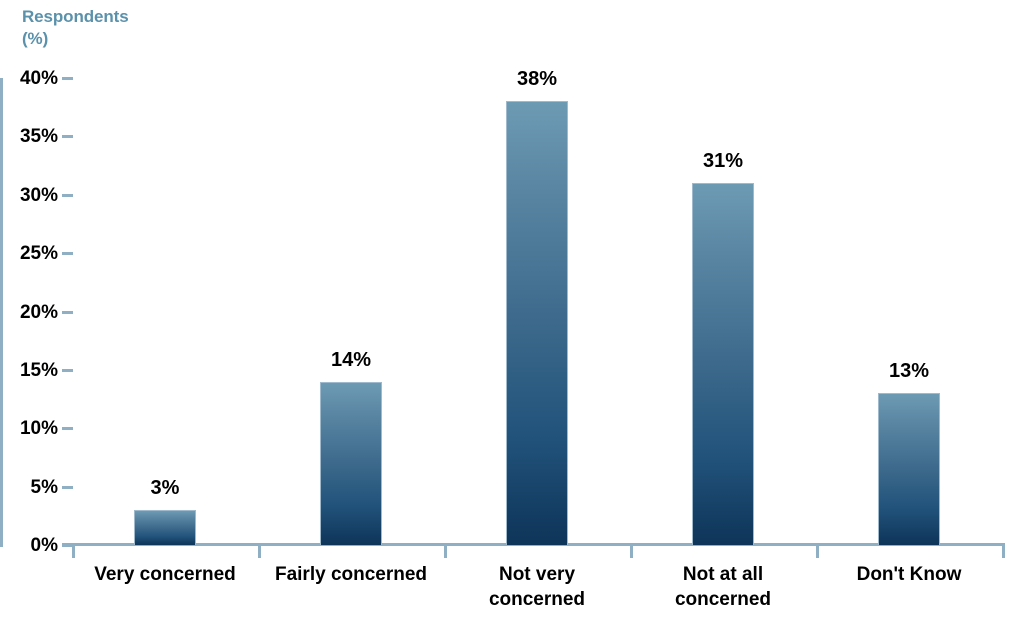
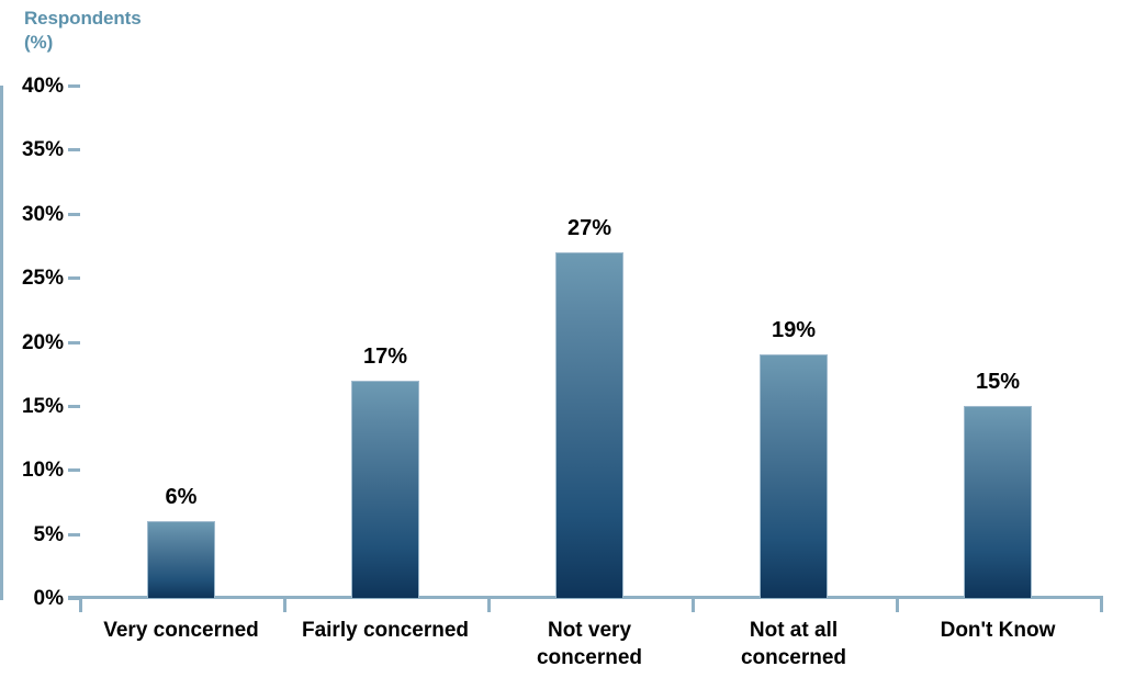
Very concerned: 3% -> 6%
Fairly concerned: 14% -> 17%
Not very concerned: 38% -> 27%
Not at all concerned: 31% -> 19%
Don't Know: 13% -> 15%
